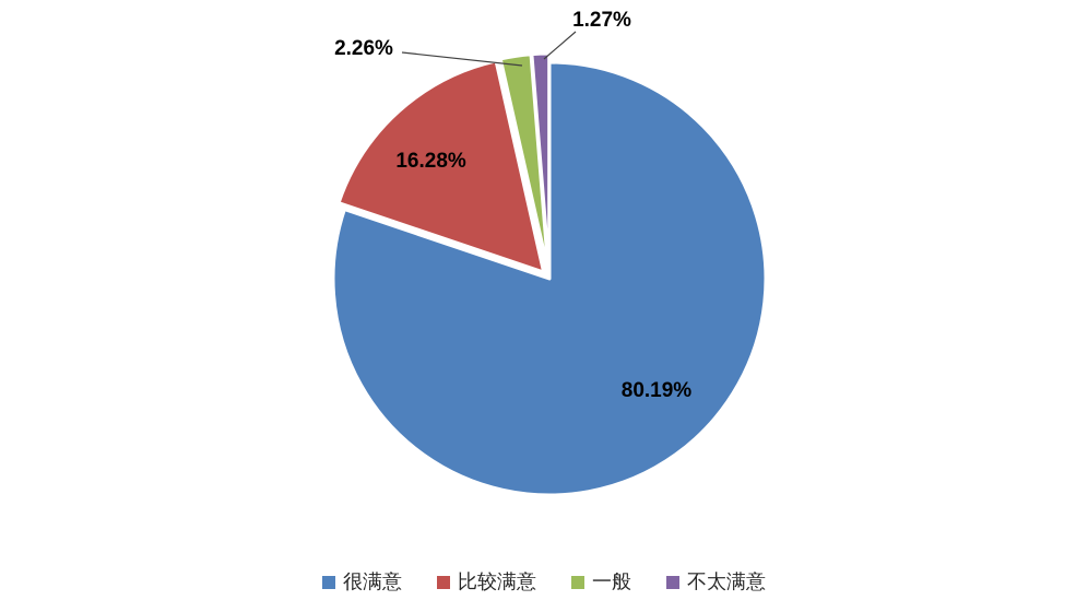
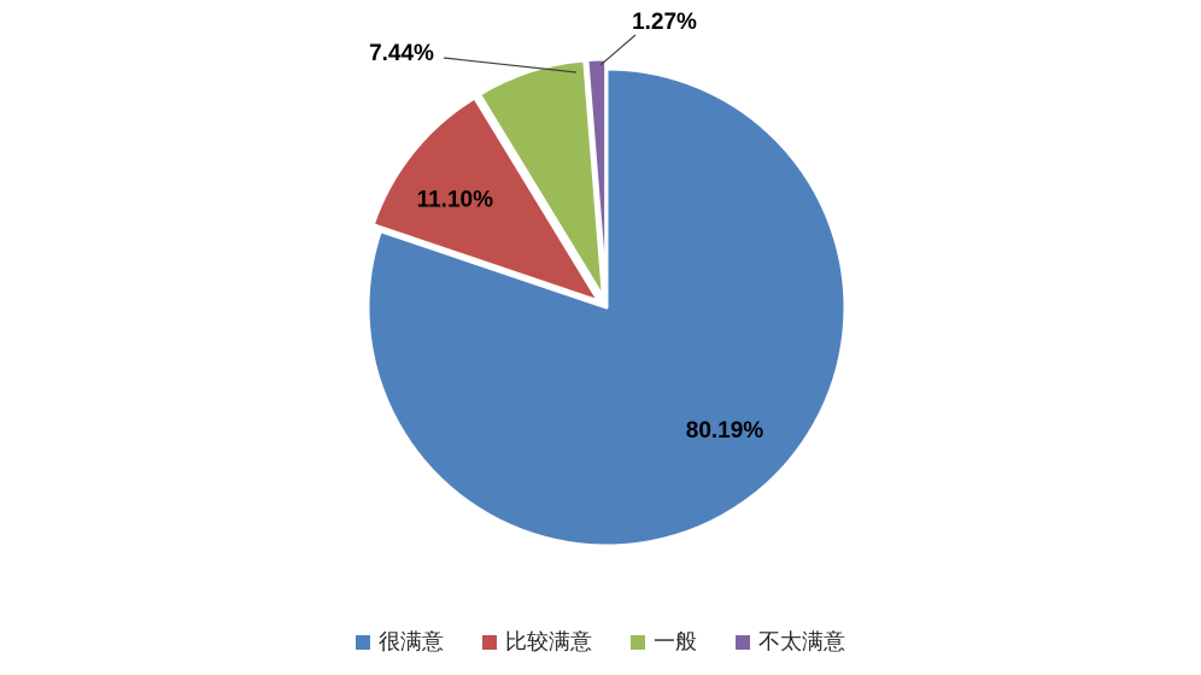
比较满意: 16.28% -> 11.10%
一般: 2.26% -> 7.44%
